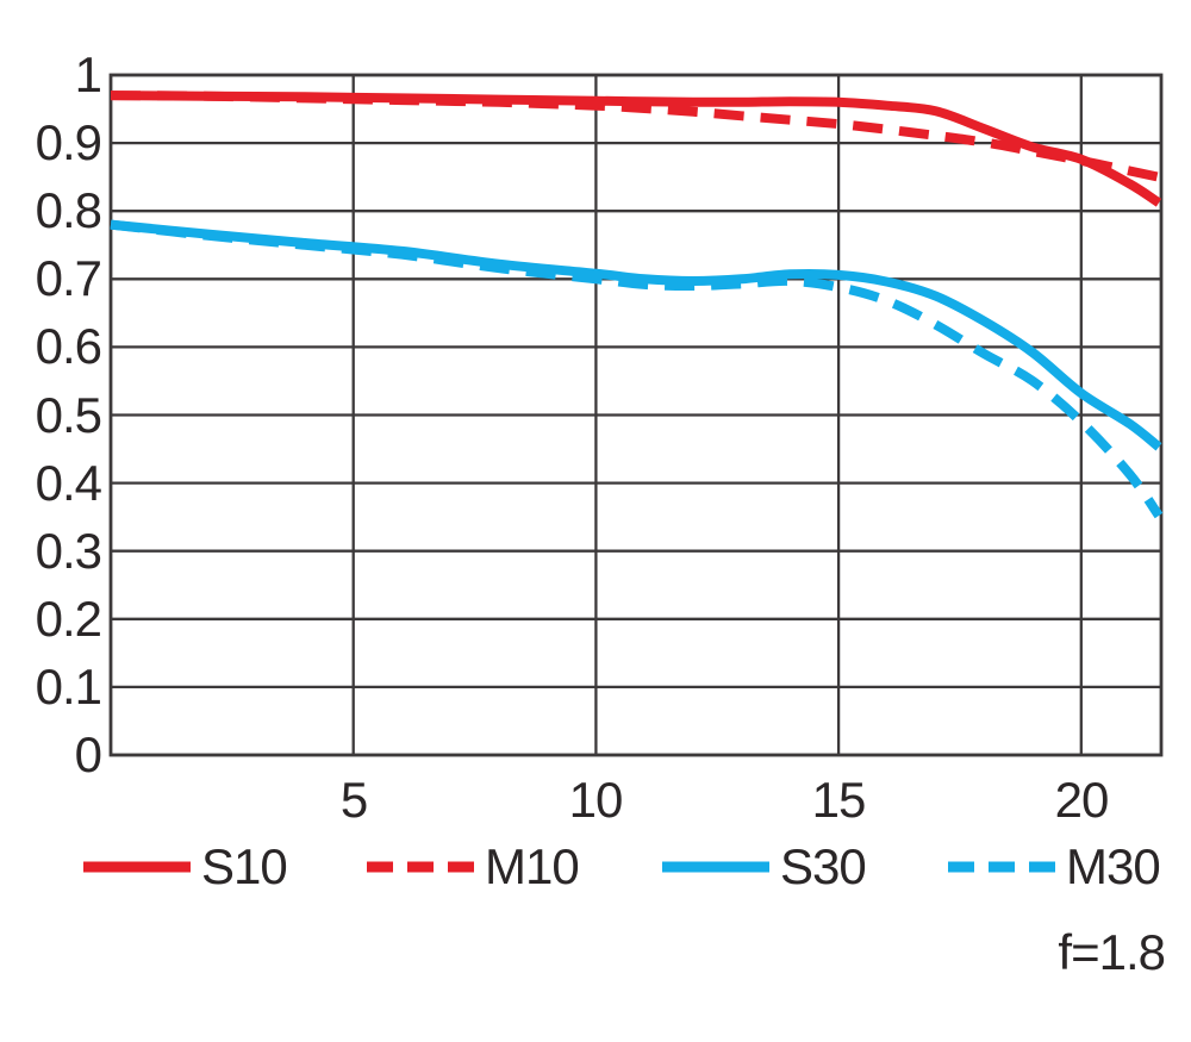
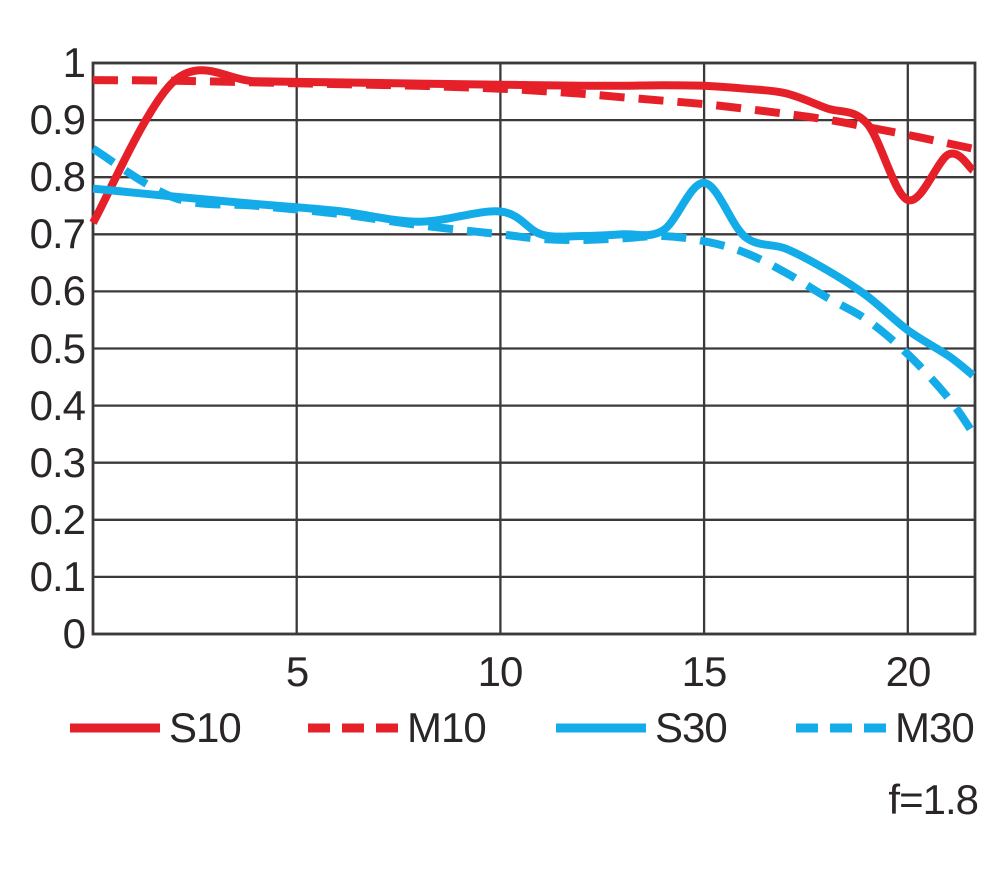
S10/0: 0.97 -> 0.72
M30/0: 0.78 -> 0.85
S30/10: 0.71 -> 0.74
S30/15: 0.71 -> 0.79
S10/20: 0.88 -> 0.76
